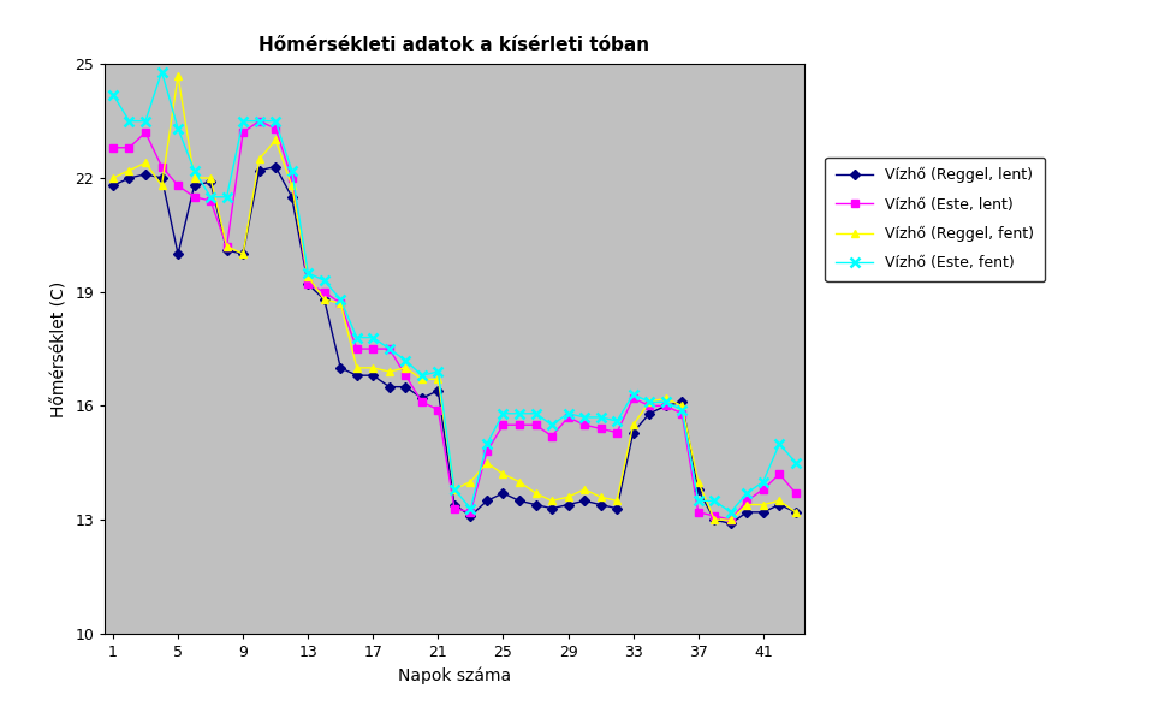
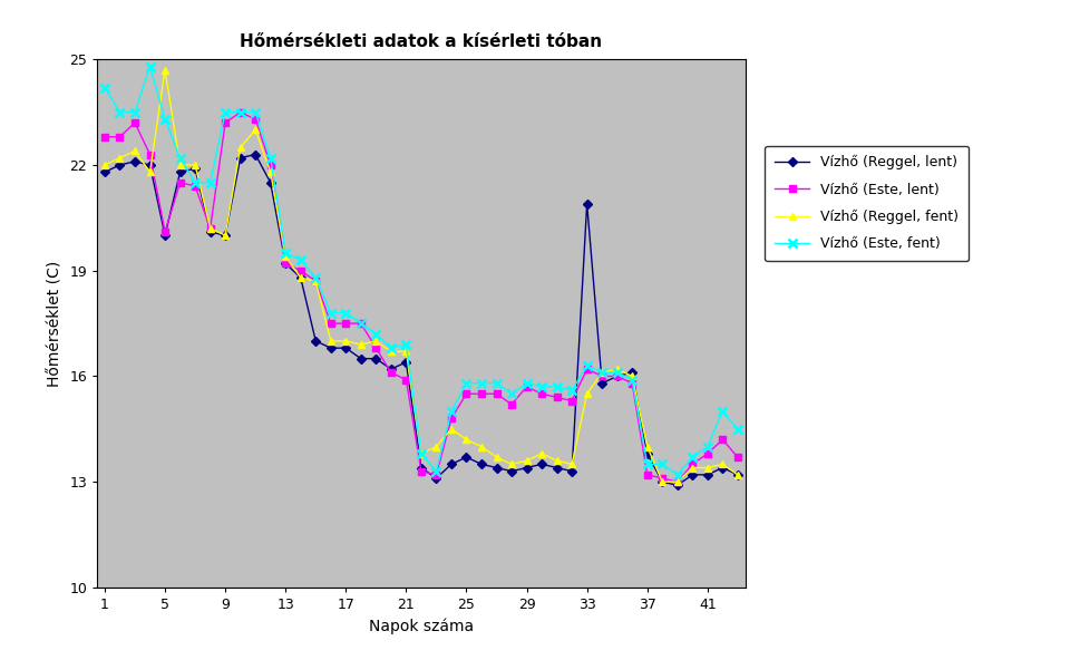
Vízhő (Este, lent)/5: 21.8 -> 20.1
Vízhő (Reggel, lent)/33: 15.3 -> 20.9
